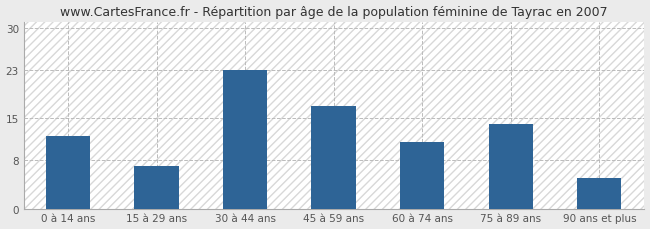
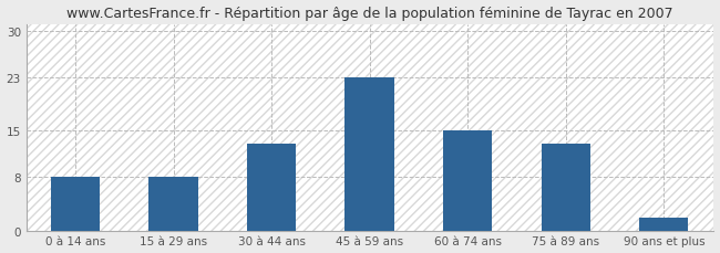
0 à 14 ans: 12 -> 8
15 à 29 ans: 7 -> 8
30 à 44 ans: 23 -> 13
45 à 59 ans: 17 -> 23
60 à 74 ans: 11 -> 15
75 à 89 ans: 14 -> 13
90 ans et plus: 5 -> 2
